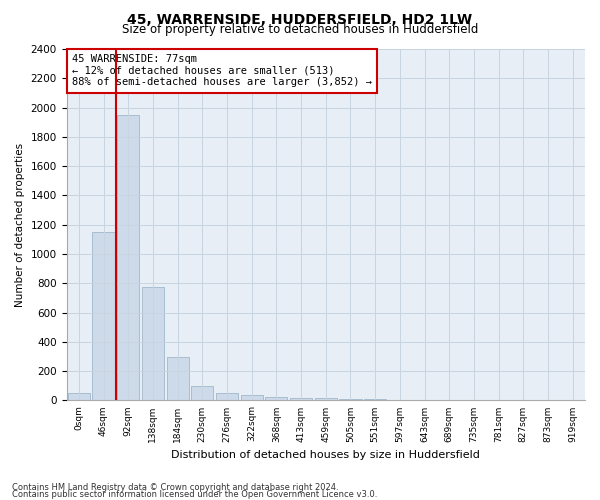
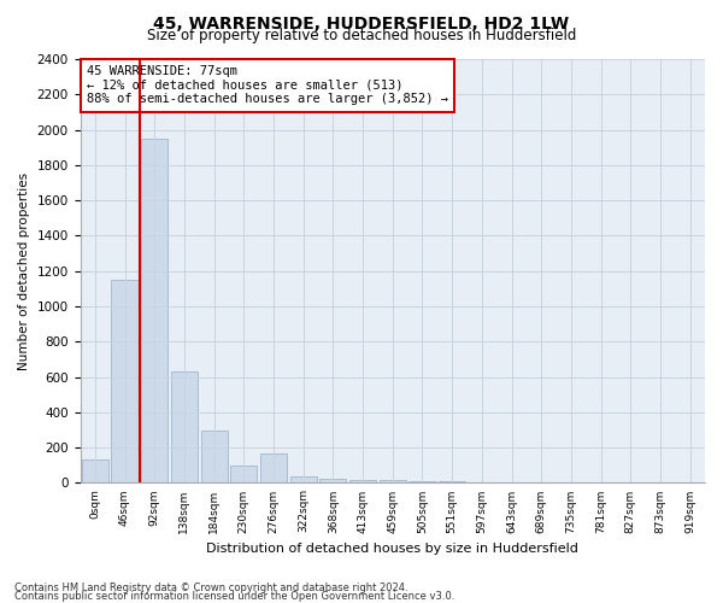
0sqm: 50 -> 130
138sqm: 780 -> 630
276sqm: 50 -> 170
